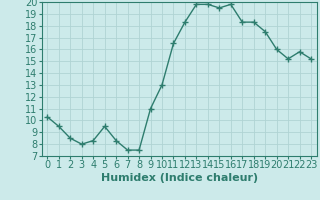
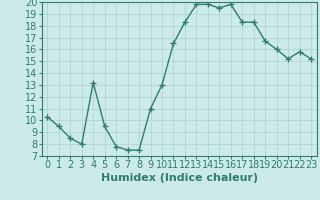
4: 8.3 -> 13.2
6: 8.3 -> 7.8
19: 17.5 -> 16.7
